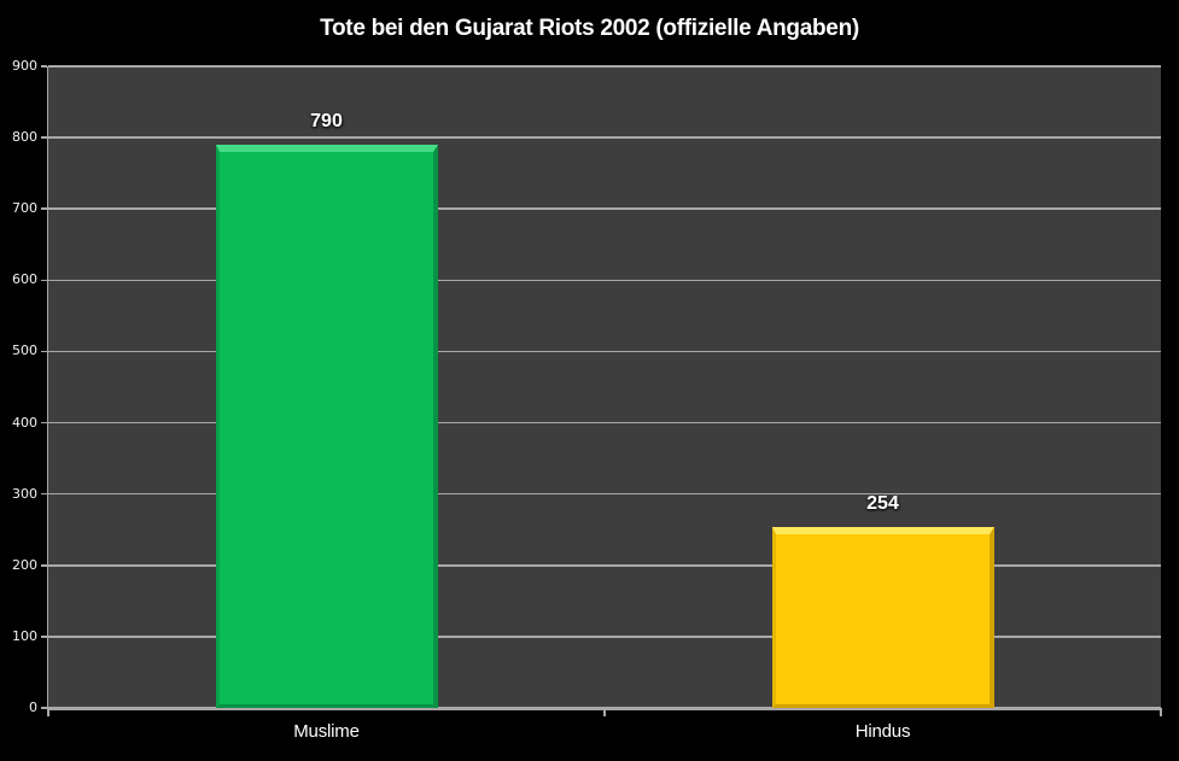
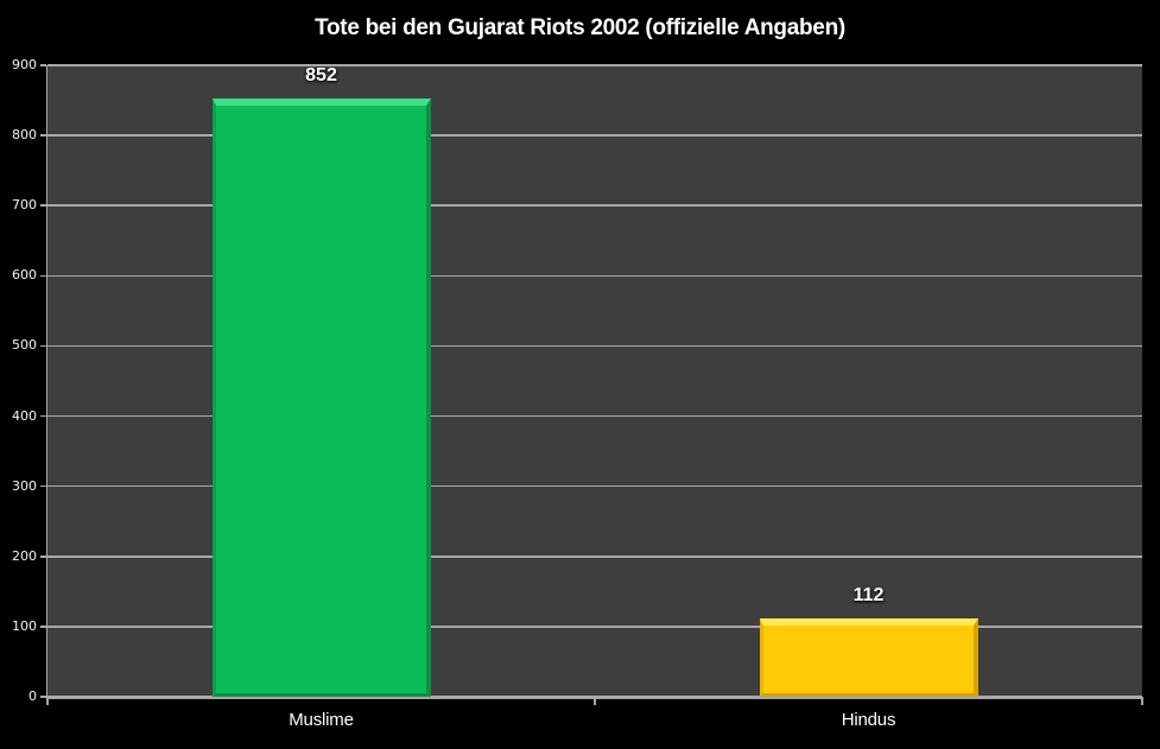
Muslime: 790 -> 852
Hindus: 254 -> 112
